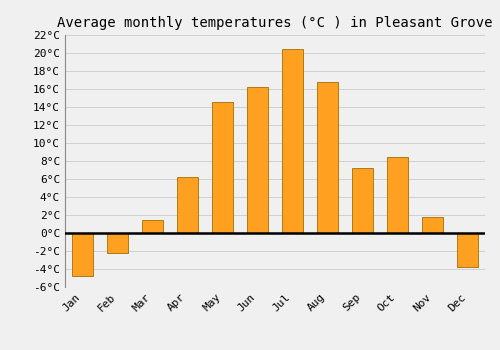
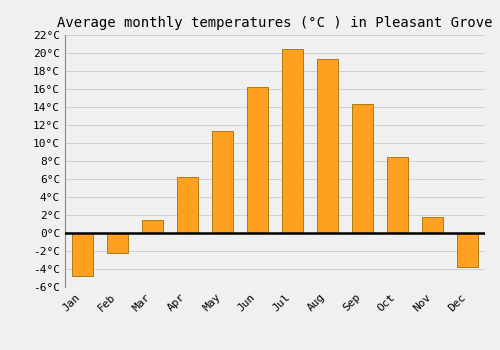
May: 14.6°C -> 11.3°C
Aug: 16.8°C -> 19.3°C
Sep: 7.2°C -> 14.3°C
